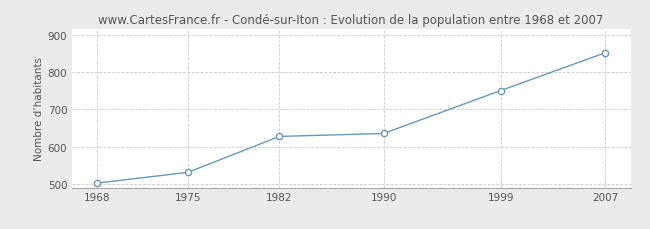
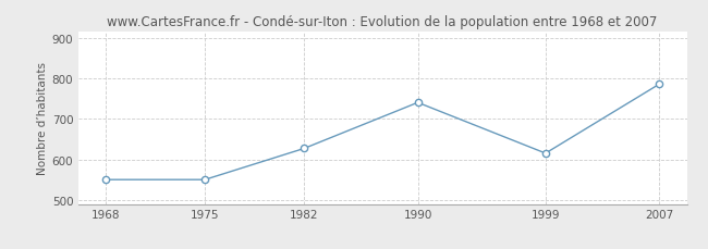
1968: 502 -> 550
1975: 531 -> 550
1990: 635 -> 740
1999: 750 -> 615
2007: 851 -> 785
